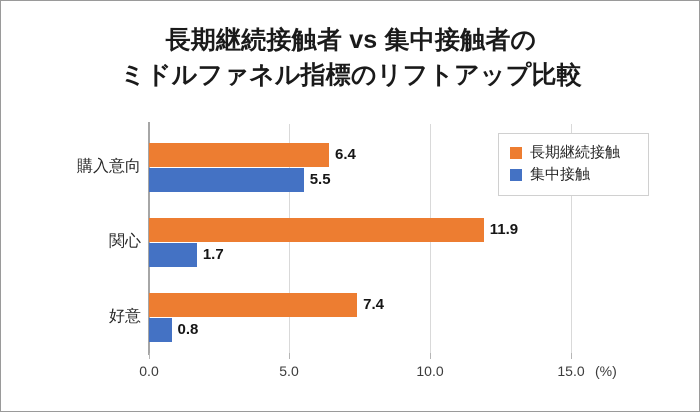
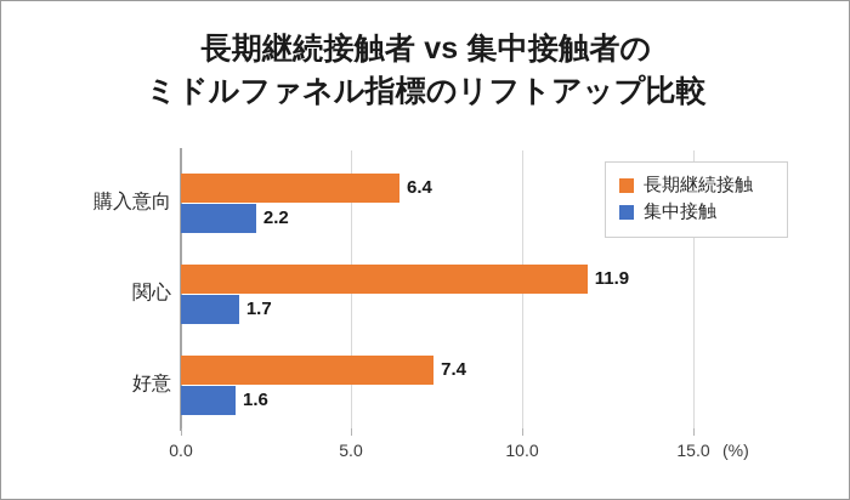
集中接触/購入意向: 5.5 -> 2.2
集中接触/好意: 0.8 -> 1.6
